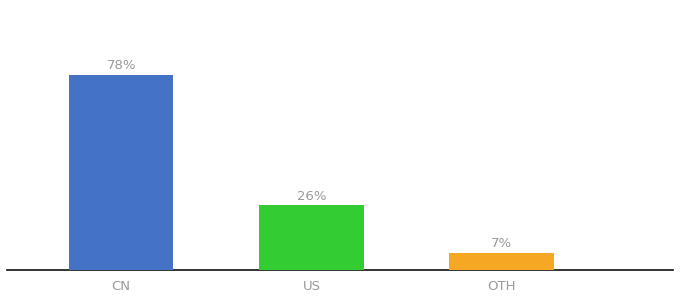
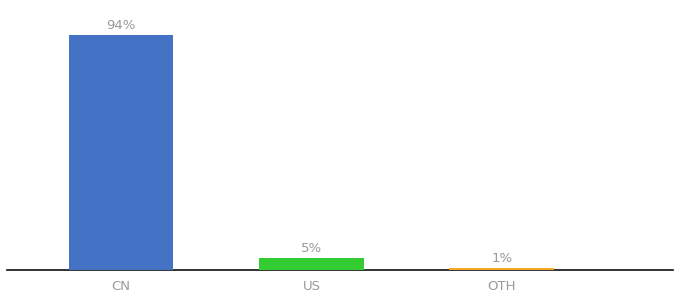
CN: 78% -> 94%
US: 26% -> 5%
OTH: 7% -> 1%
